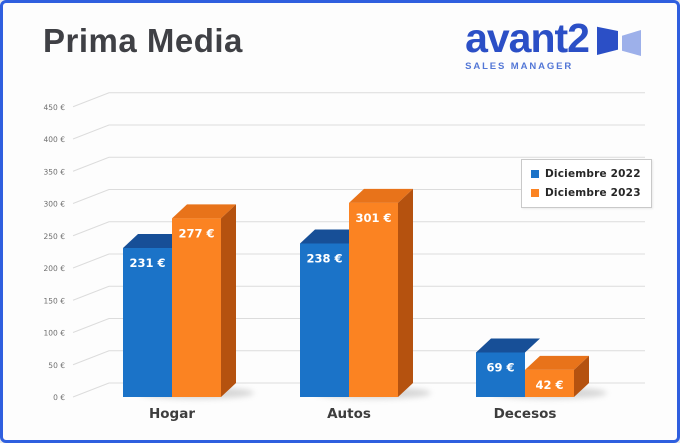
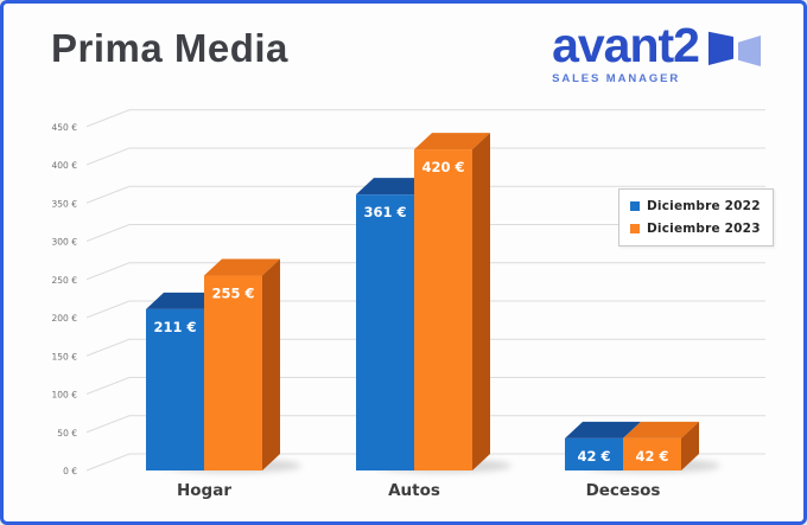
Diciembre 2022/Hogar: 231 -> 211
Diciembre 2023/Hogar: 277 -> 255
Diciembre 2022/Autos: 238 -> 361
Diciembre 2023/Autos: 301 -> 420
Diciembre 2022/Decesos: 69 -> 42
